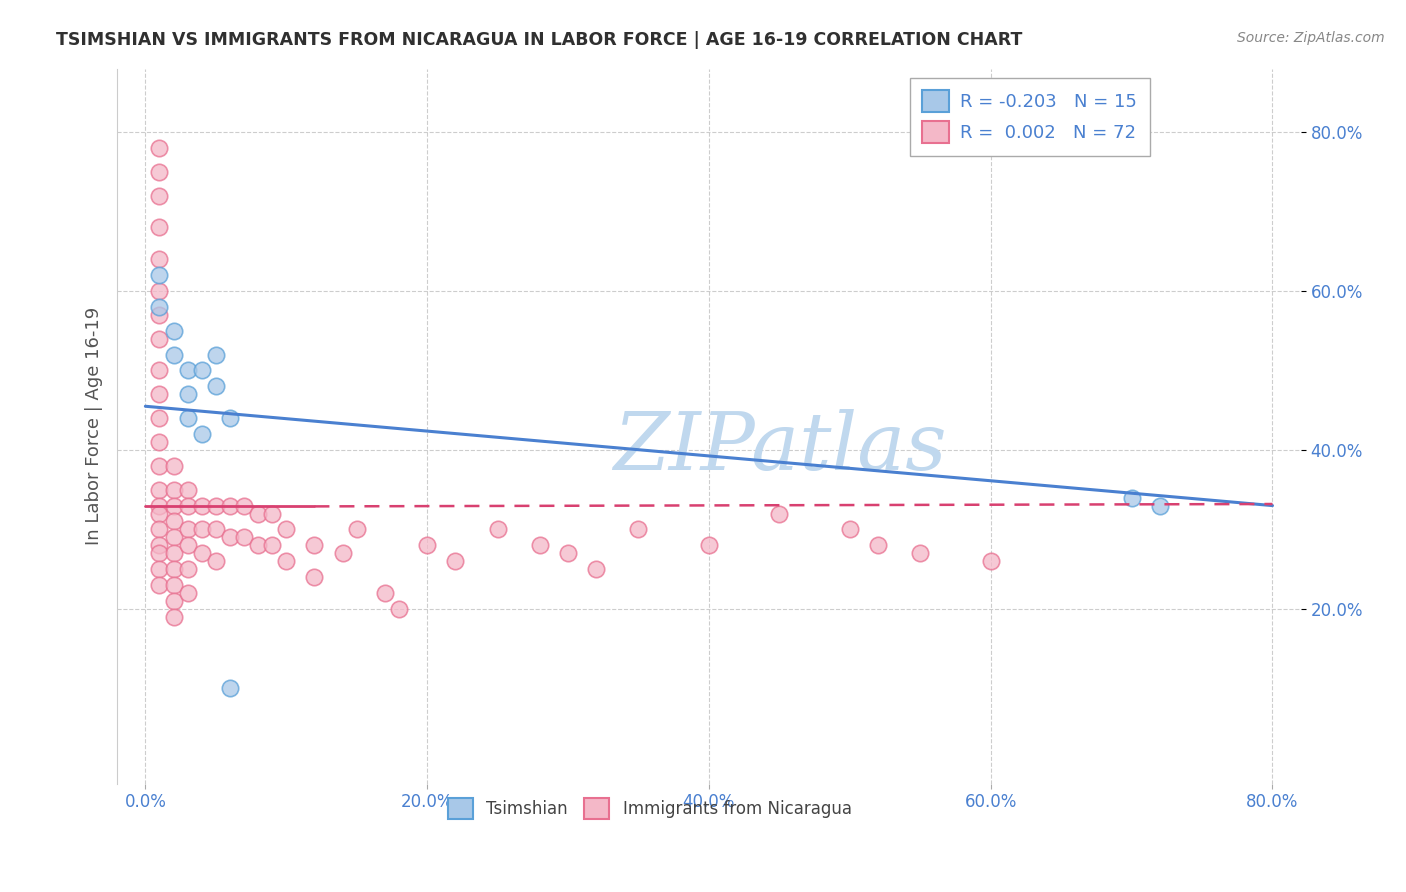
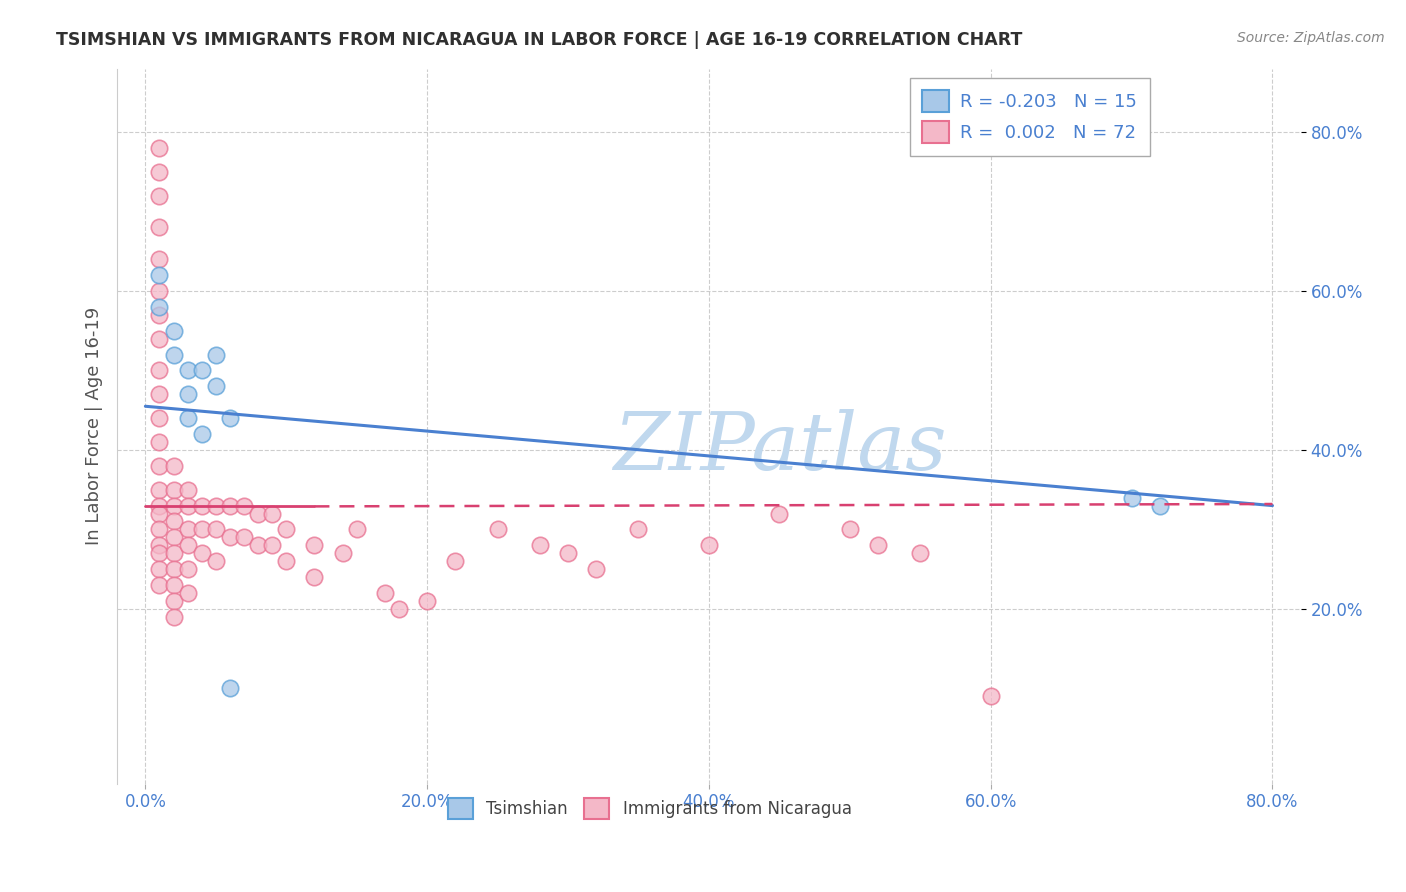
Immigrants from Nicaragua/20.0%: 28% -> 21%
Immigrants from Nicaragua/60.0%: 26% -> 9%
